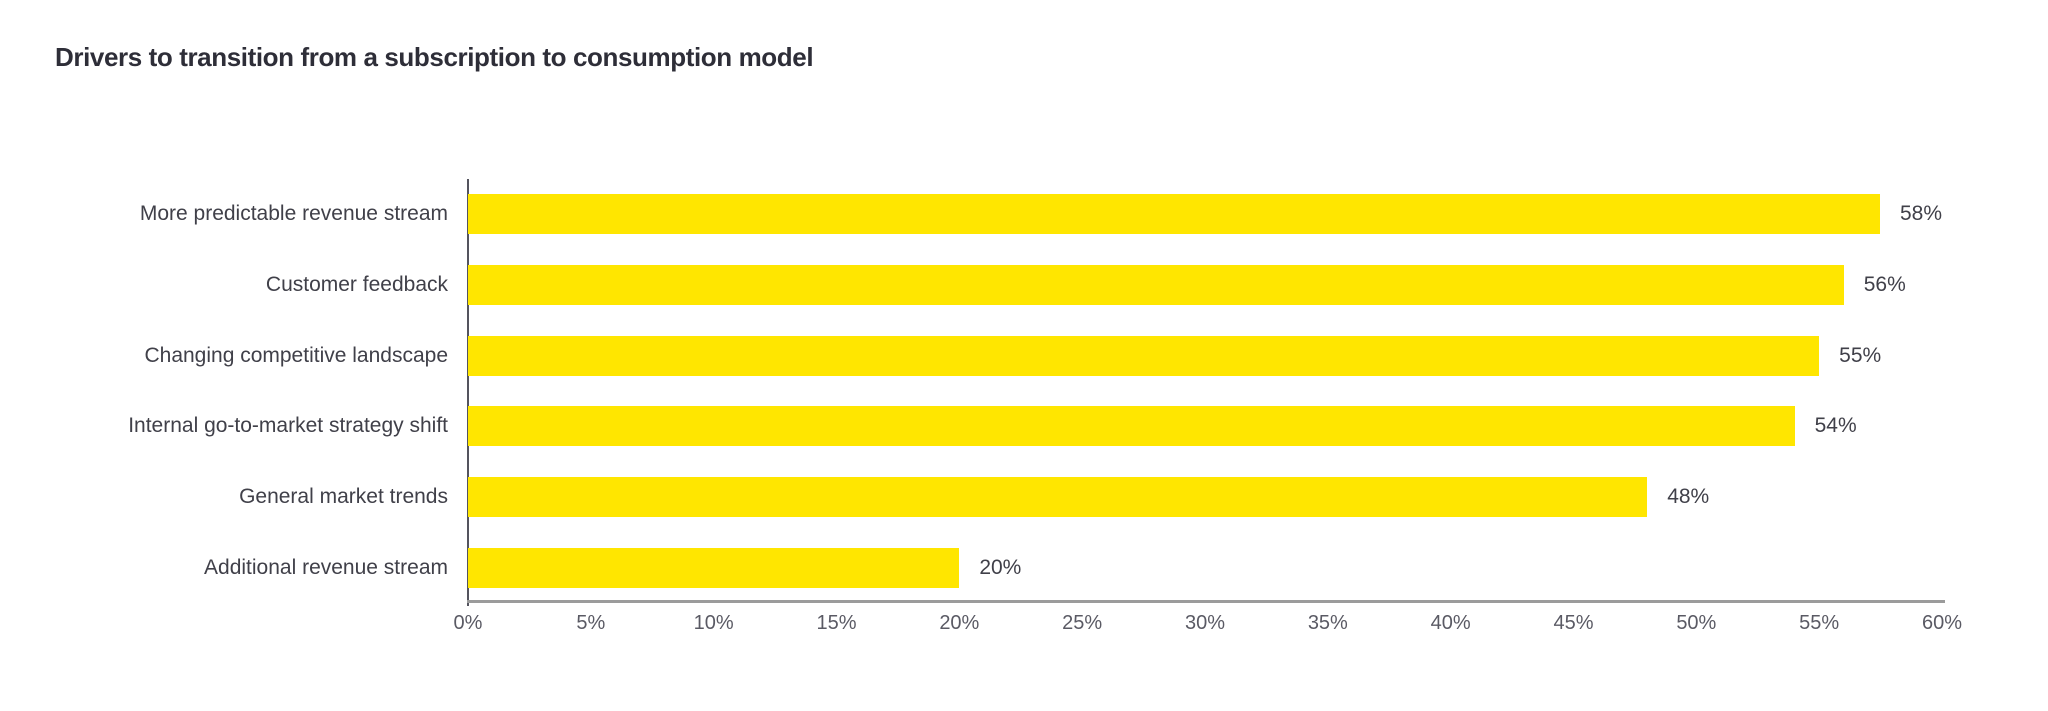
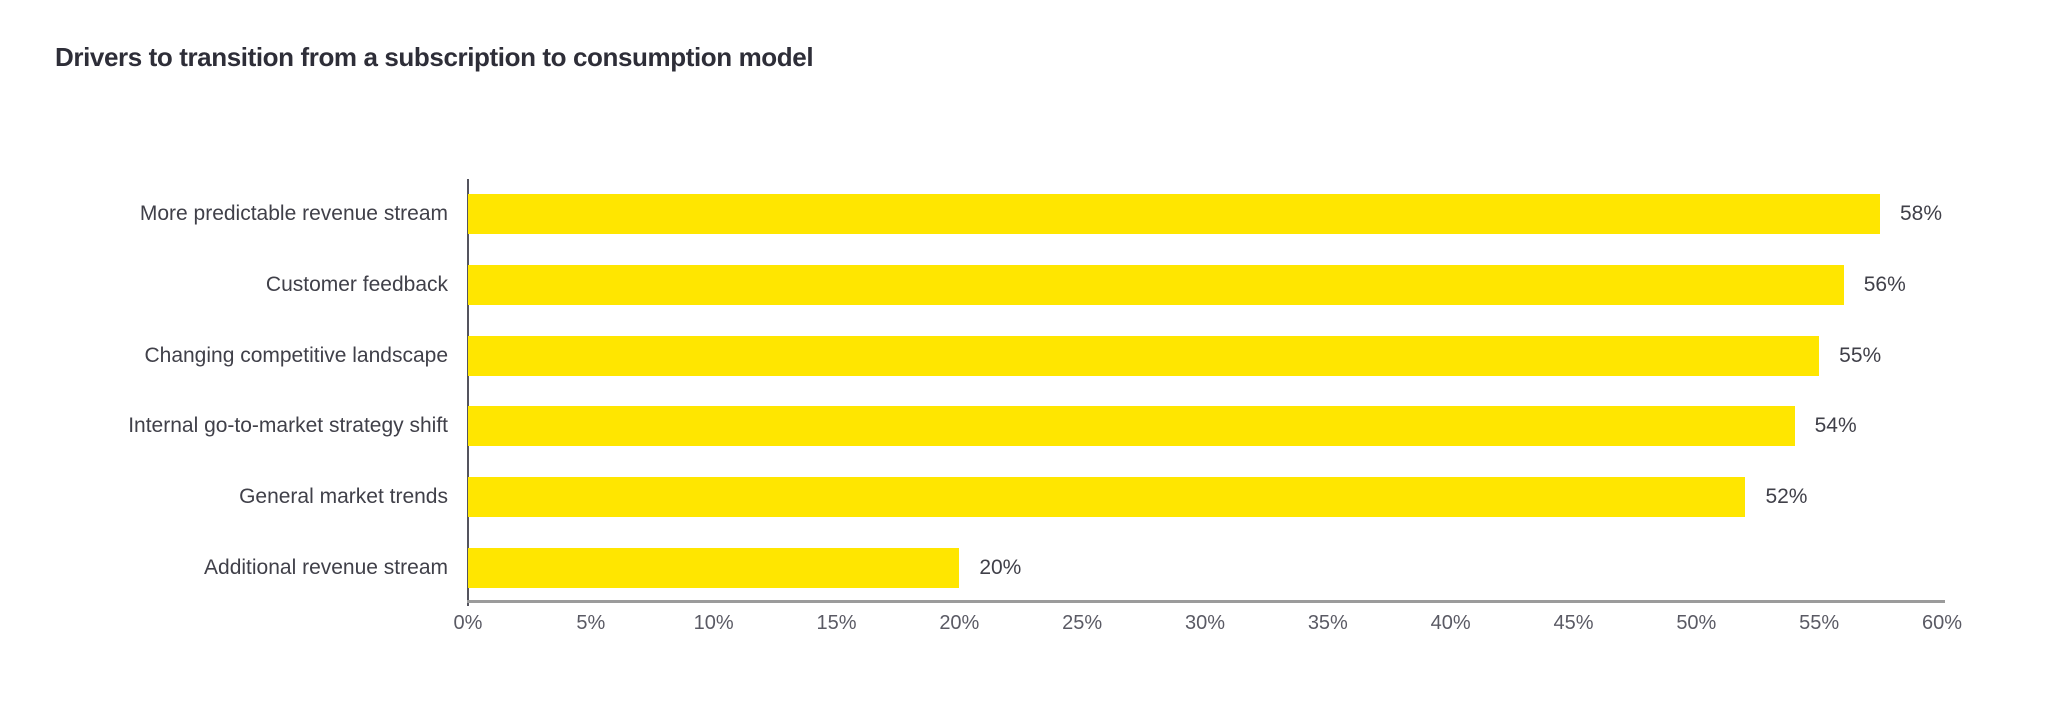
General market trends: 48% -> 52%
